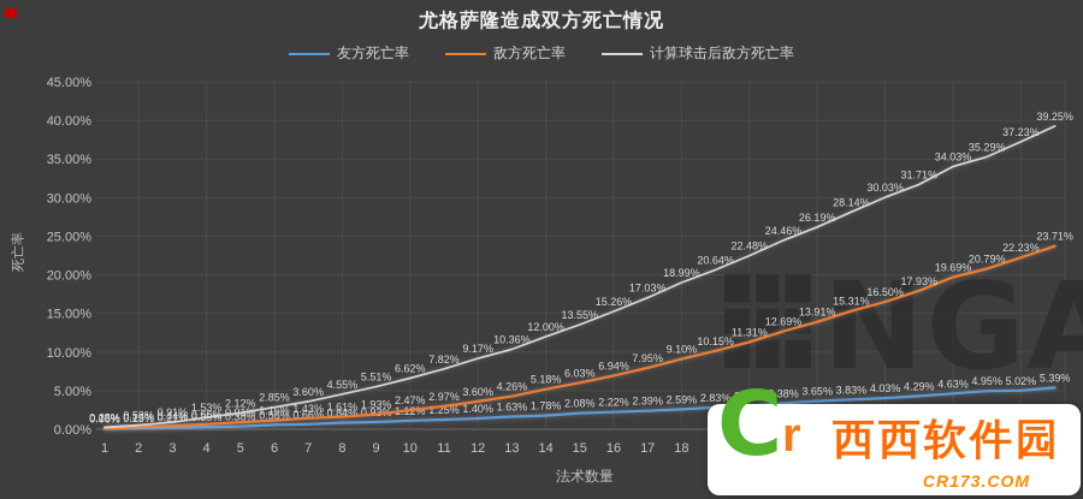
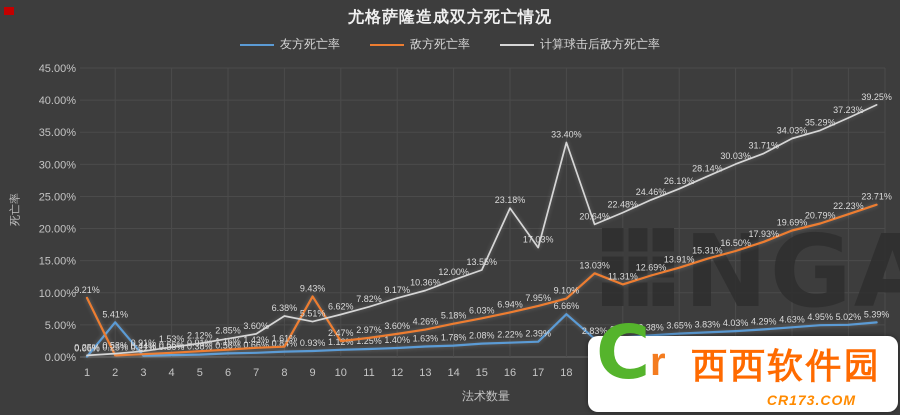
敌方死亡率/1: 0.13% -> 9.21%
友方死亡率/2: 0.13% -> 5.41%
计算球击后敌方死亡率/8: 4.55% -> 6.38%
敌方死亡率/9: 1.93% -> 9.43%
计算球击后敌方死亡率/16: 15.26% -> 23.18%
友方死亡率/18: 2.59% -> 6.66%
计算球击后敌方死亡率/18: 18.99% -> 33.40%
敌方死亡率/19: 10.15% -> 13.03%
